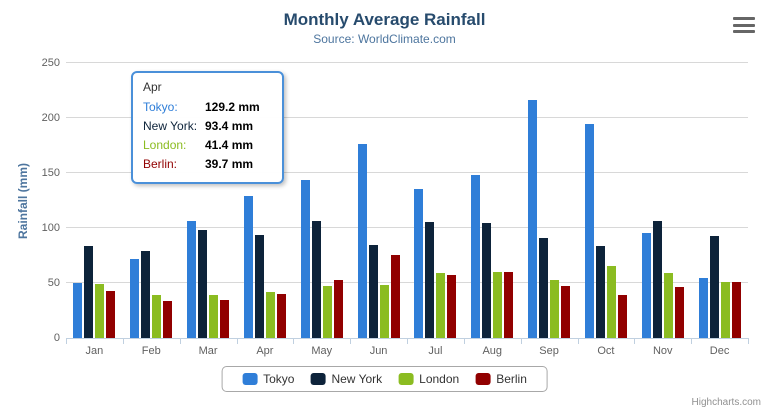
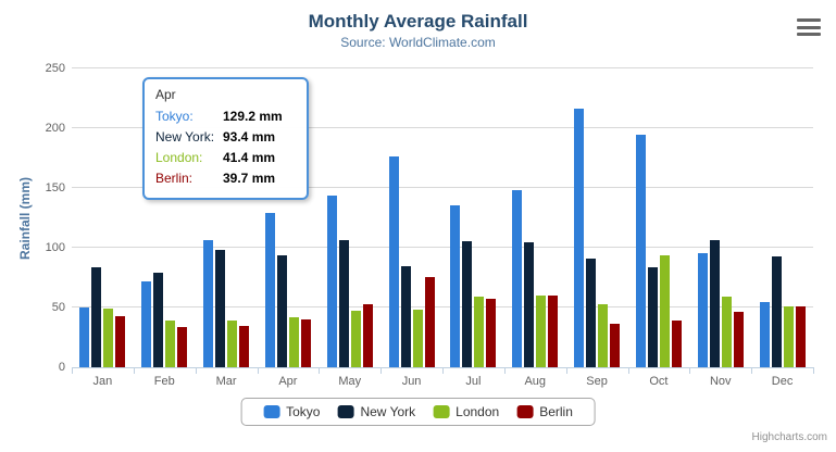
Berlin/Sep: 48 -> 36
London/Oct: 65 -> 94
